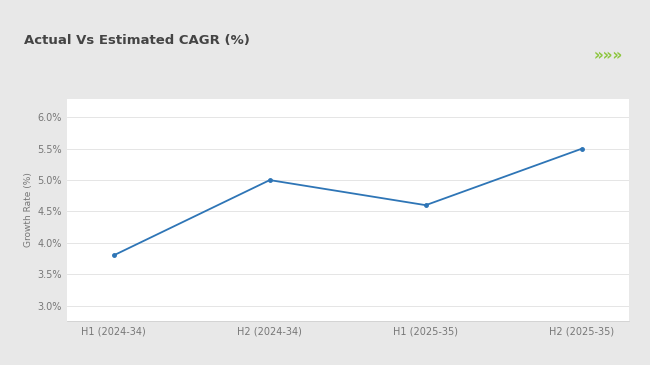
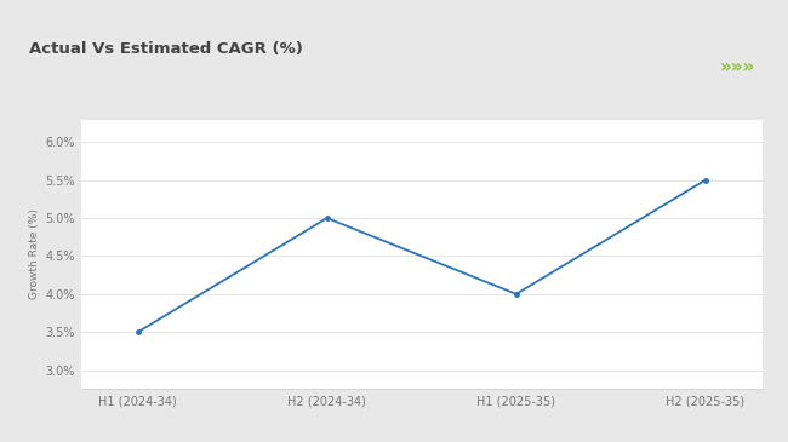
H1 (2024-34): 3.8% -> 3.5%
H1 (2025-35): 4.6% -> 4.0%
